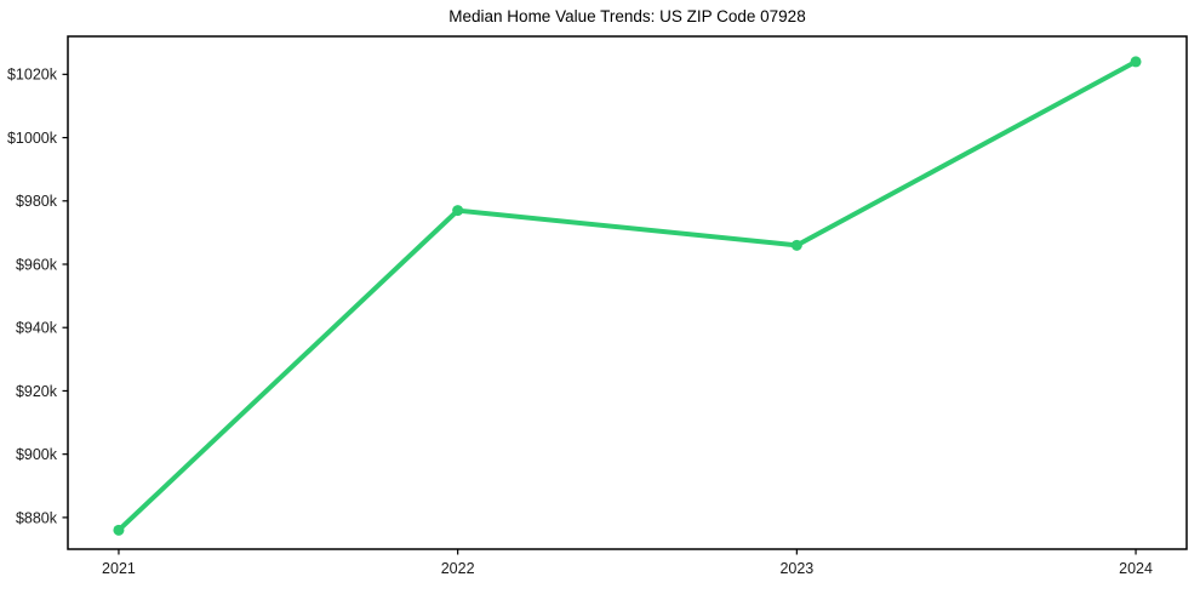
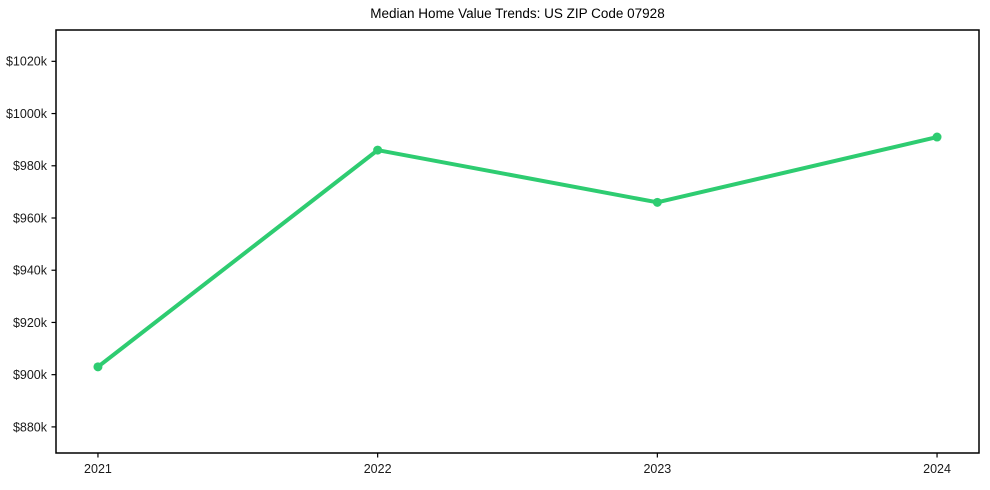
2021: $876k -> $903k
2022: $977k -> $986k
2024: $1024k -> $991k
